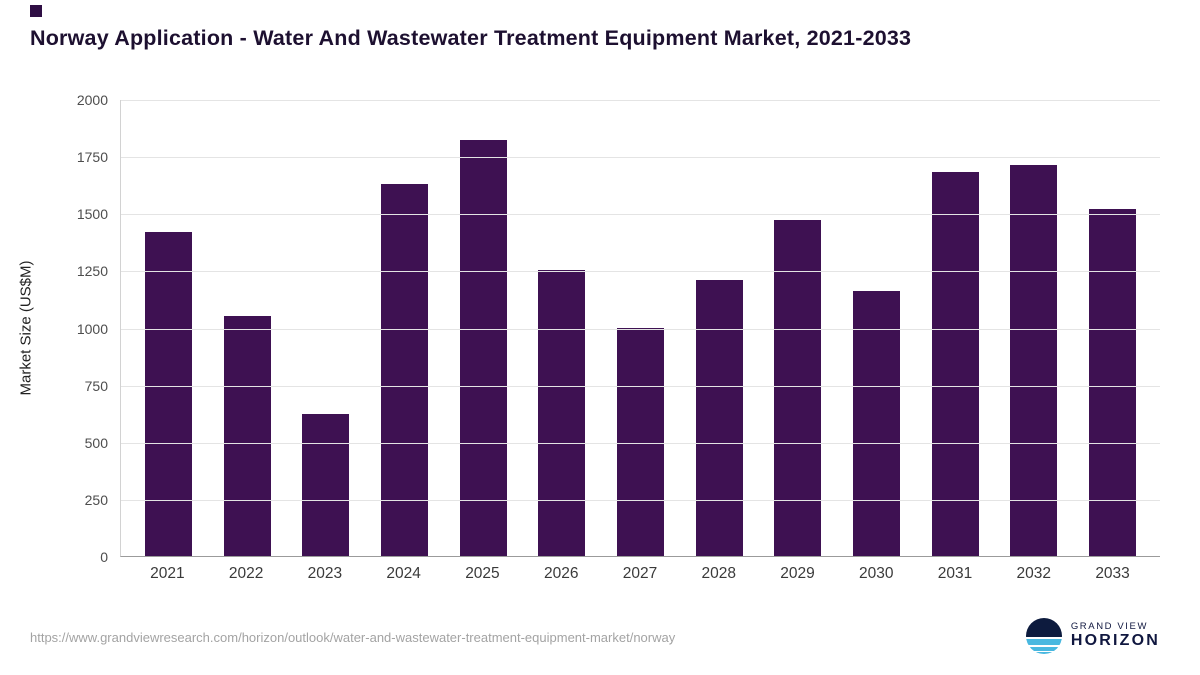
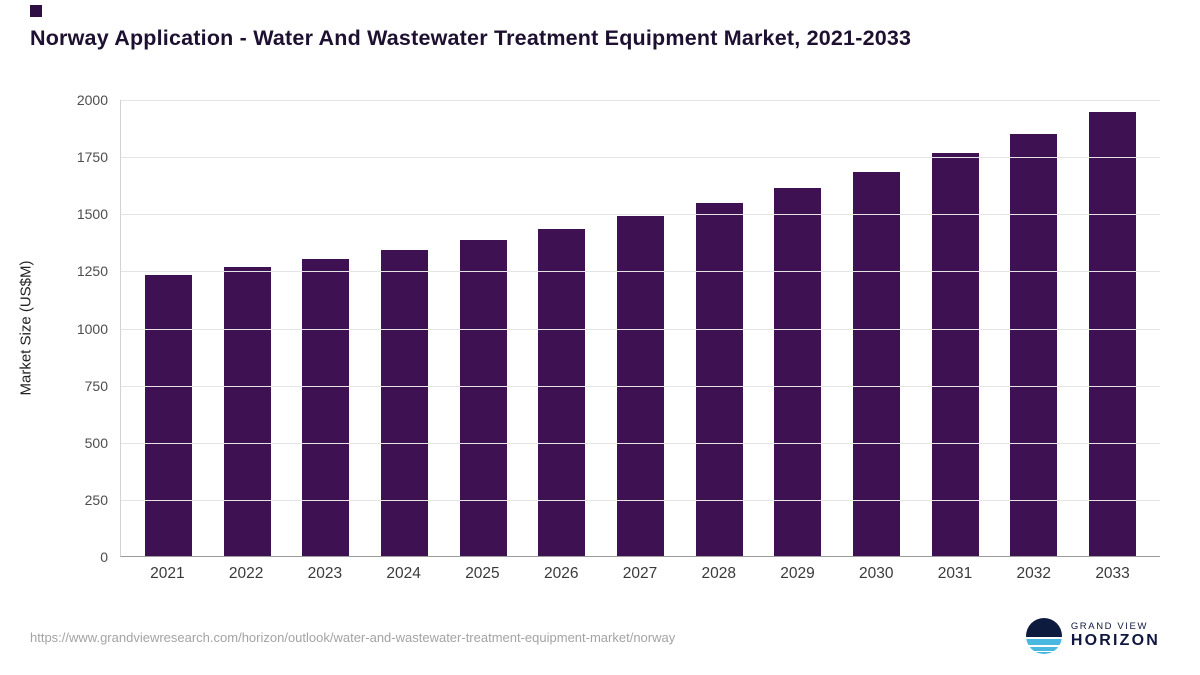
2021: 1420 -> 1230
2022: 1050 -> 1260
2023: 620 -> 1300
2024: 1630 -> 1340
2025: 1820 -> 1380
2026: 1250 -> 1430
2027: 1000 -> 1490
2028: 1210 -> 1540
2029: 1470 -> 1610
2030: 1160 -> 1680
2031: 1680 -> 1760
2032: 1710 -> 1850
2033: 1520 -> 1940
